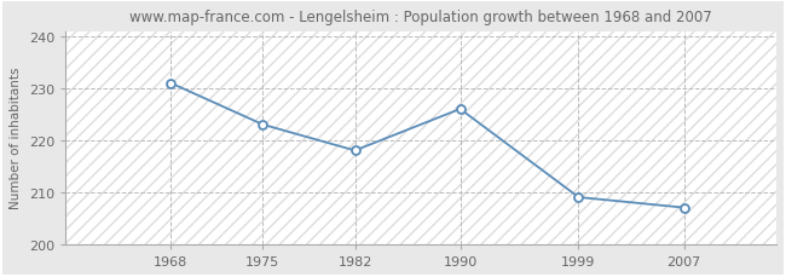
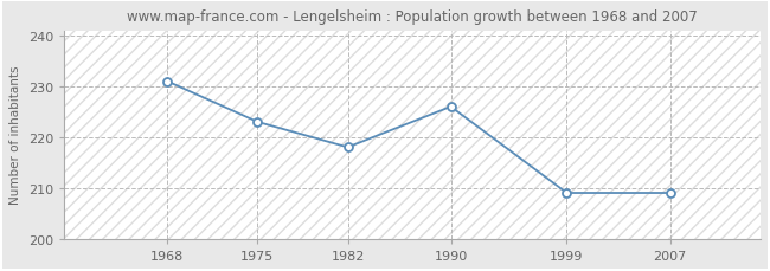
2007: 207 -> 209
